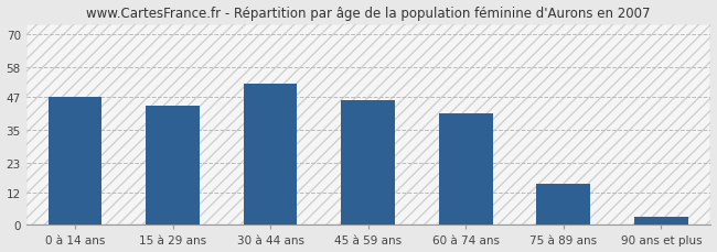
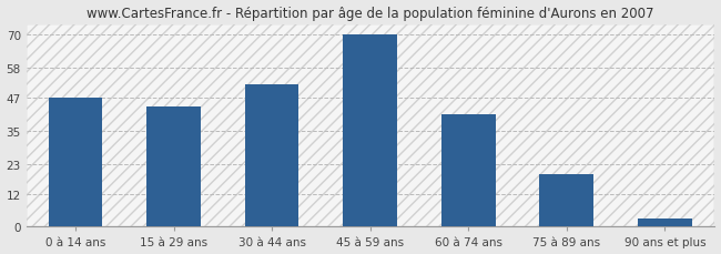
45 à 59 ans: 46 -> 70
75 à 89 ans: 15 -> 19
